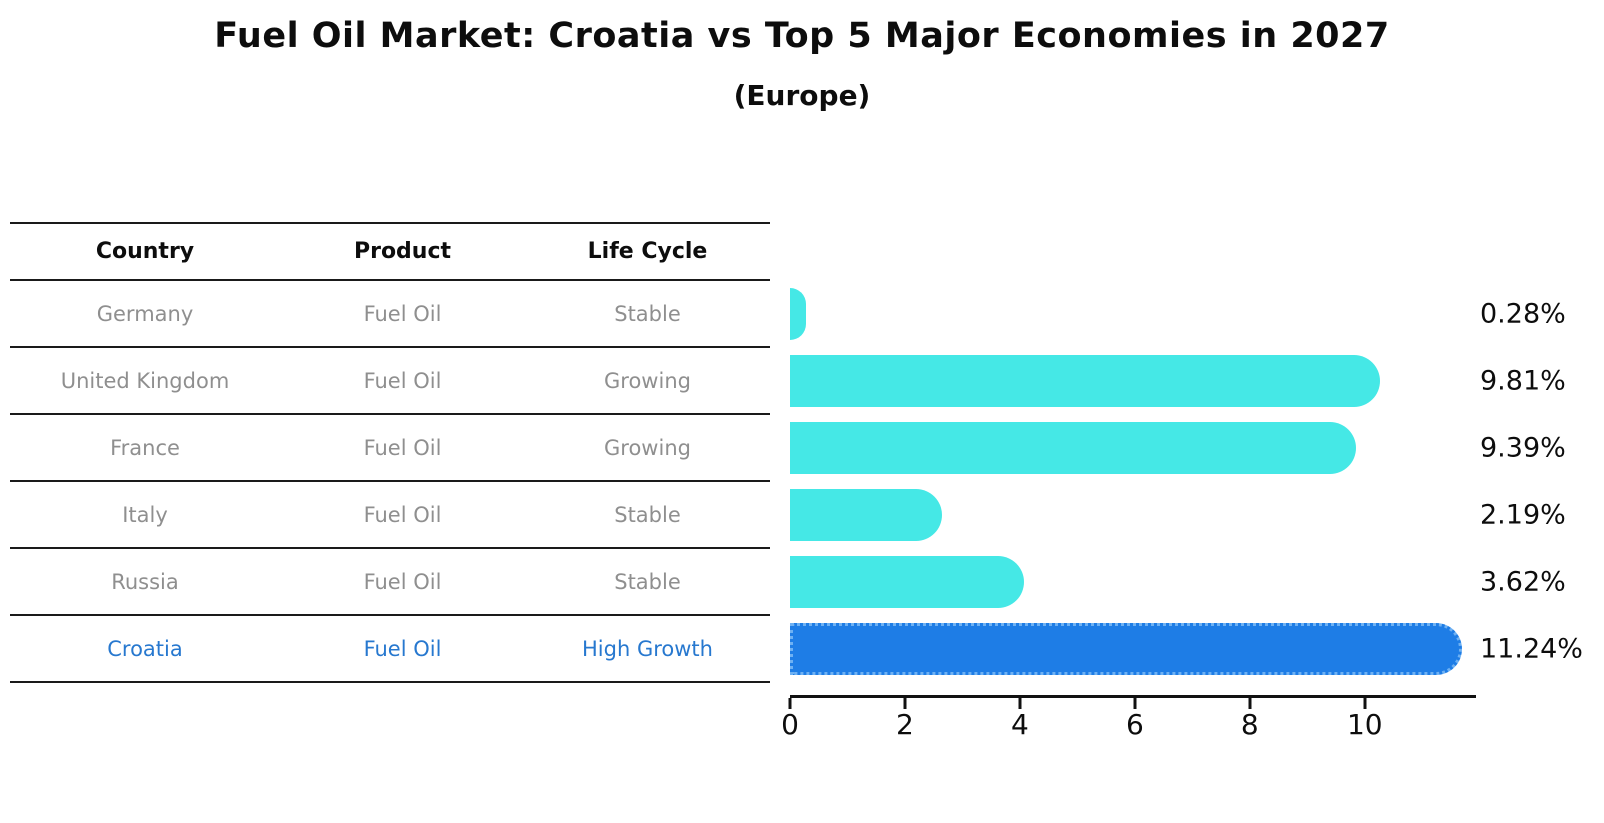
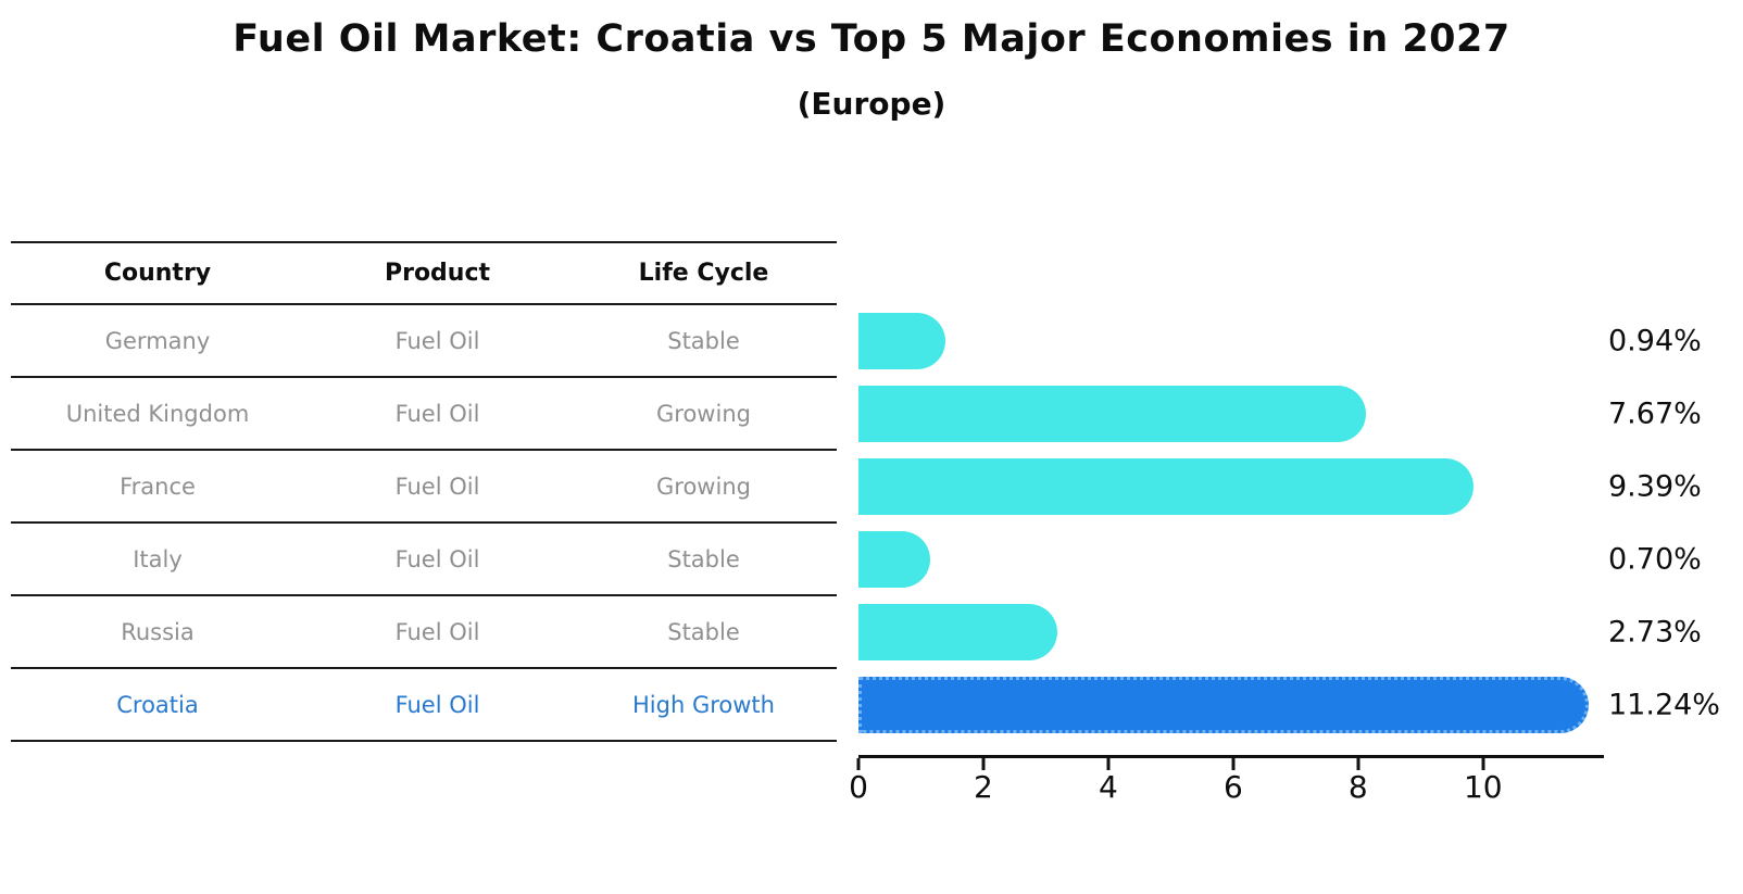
Germany: 0.28% -> 0.94%
United Kingdom: 9.81% -> 7.67%
Italy: 2.19% -> 0.70%
Russia: 3.62% -> 2.73%
